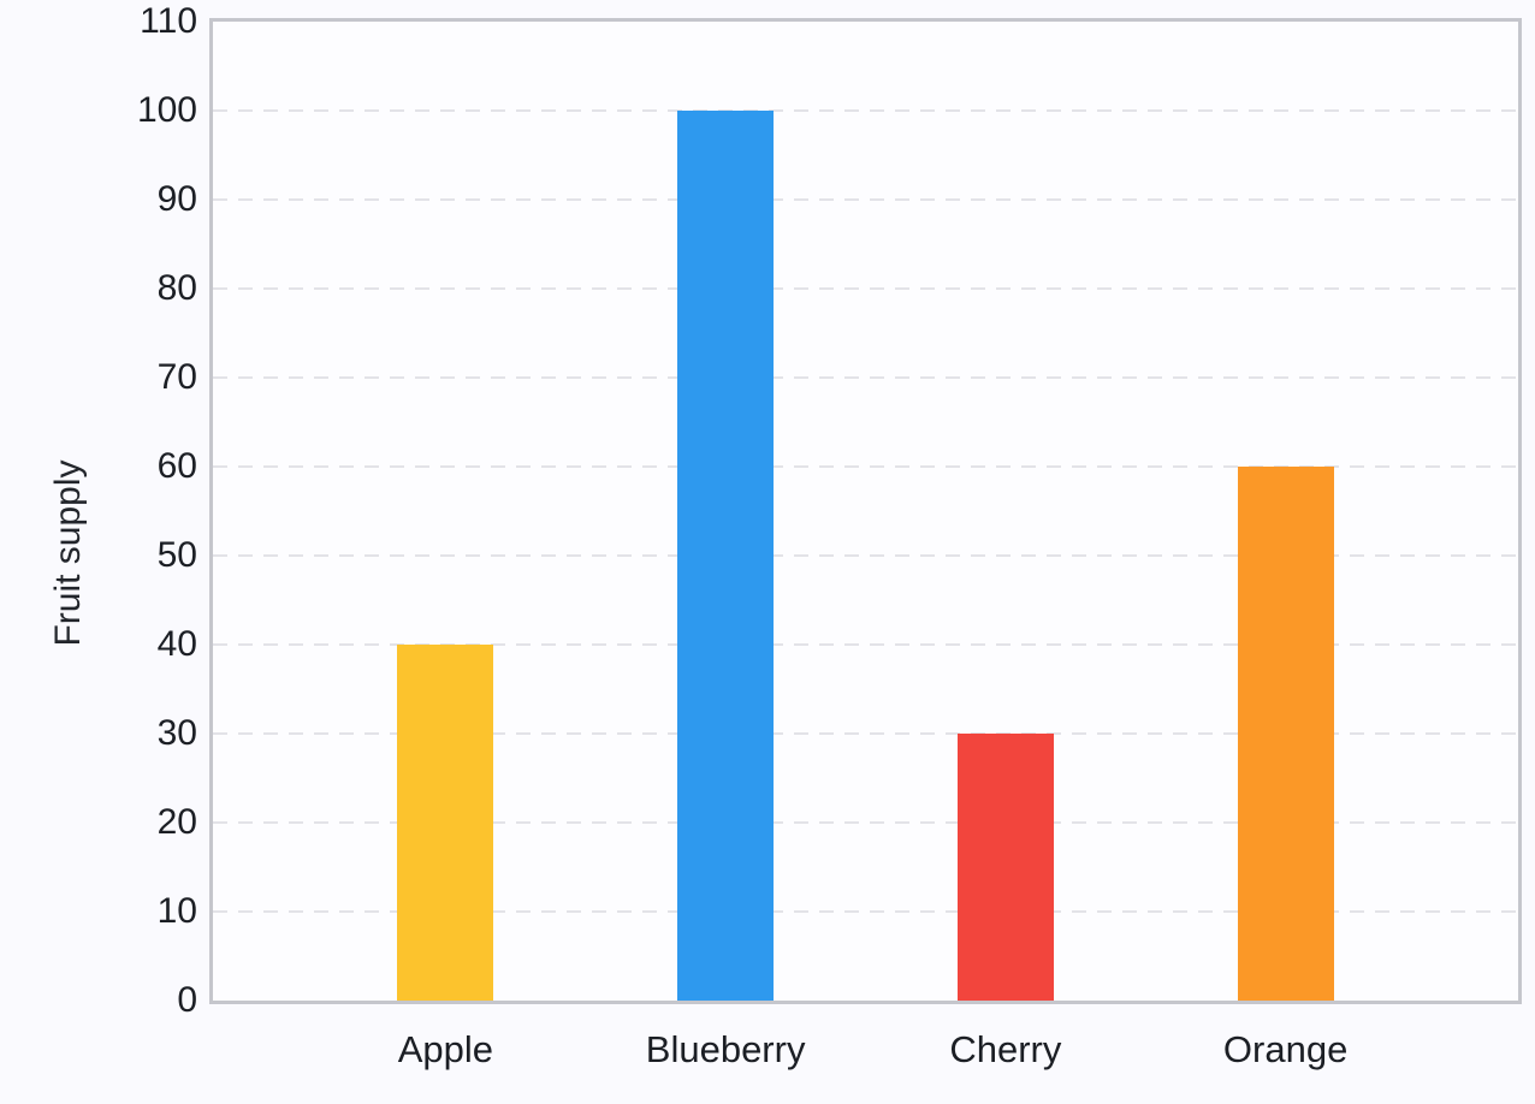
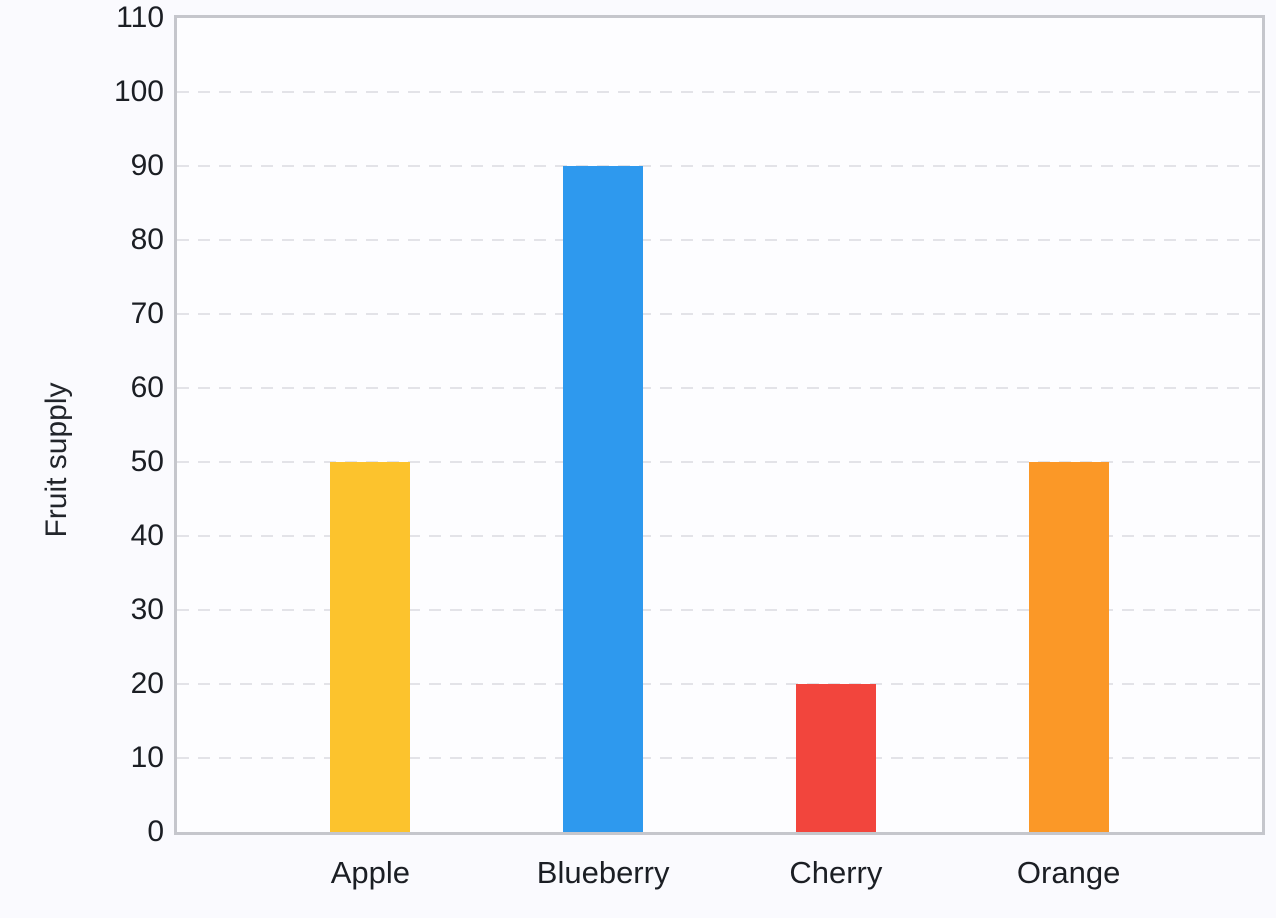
Apple: 40 -> 50
Blueberry: 100 -> 90
Cherry: 30 -> 20
Orange: 60 -> 50
